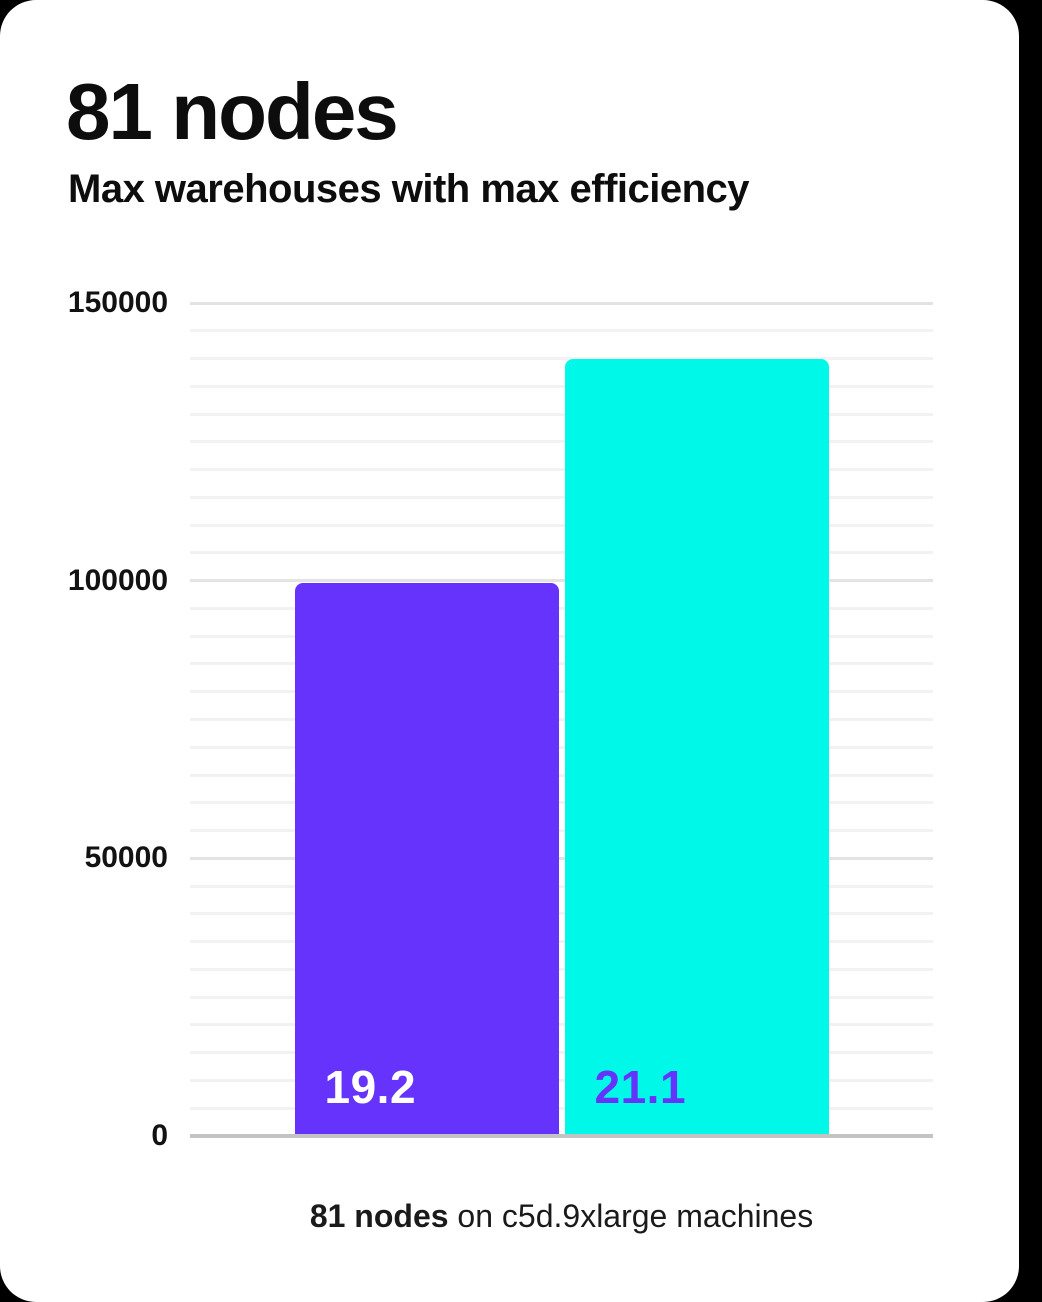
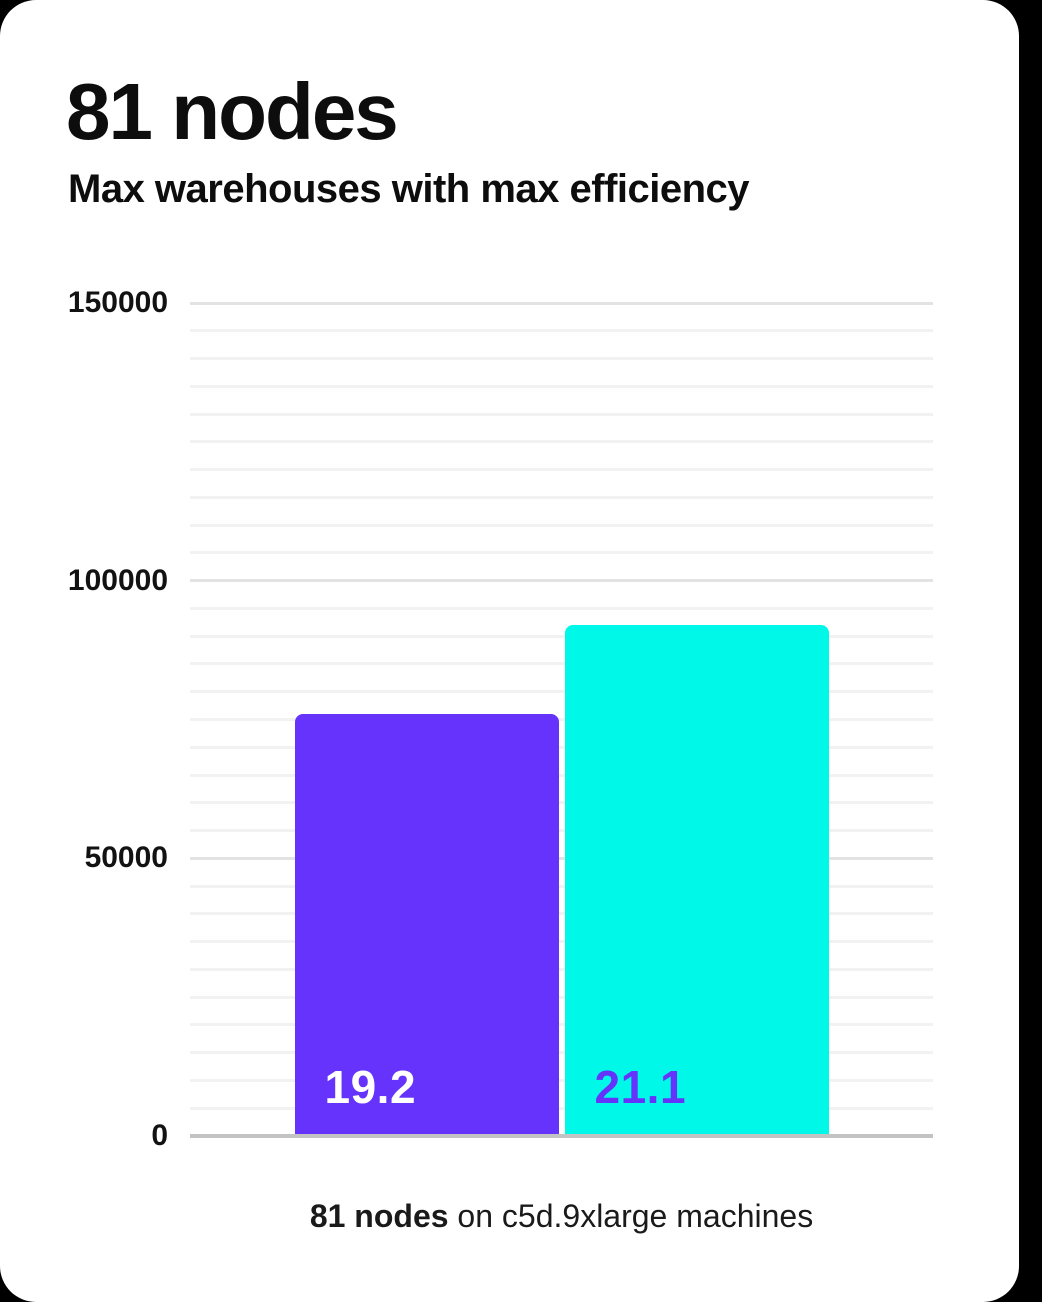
19.2: 100000 -> 76000
21.1: 140000 -> 92000
